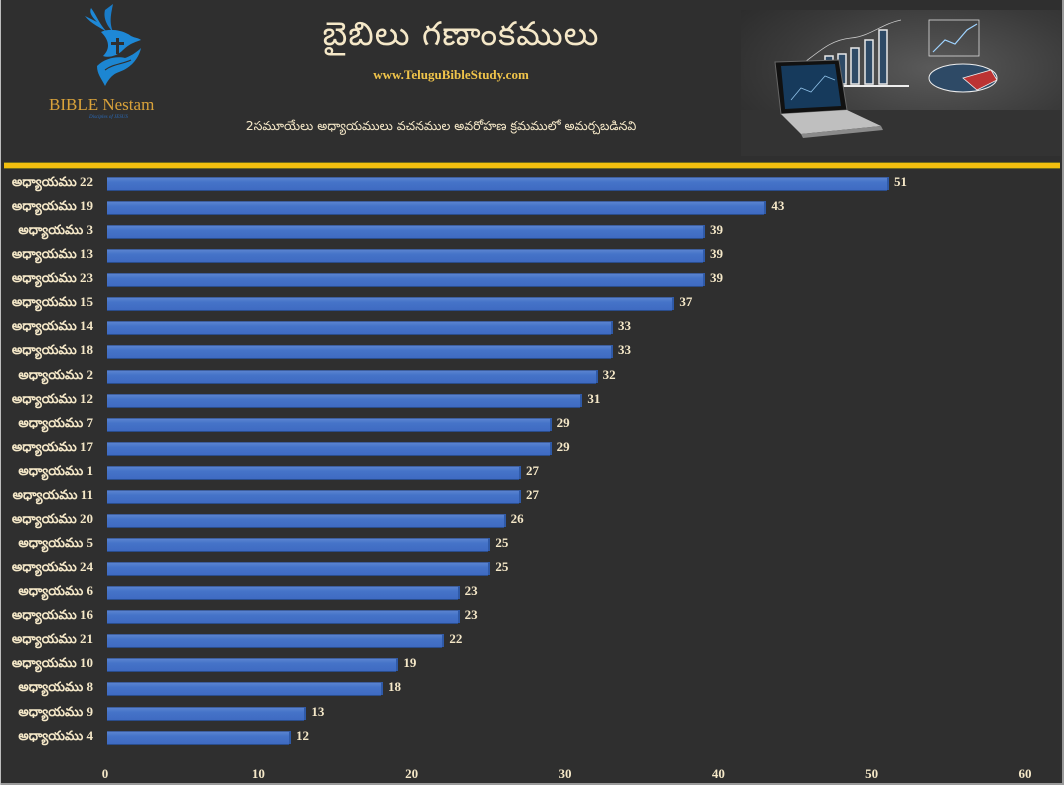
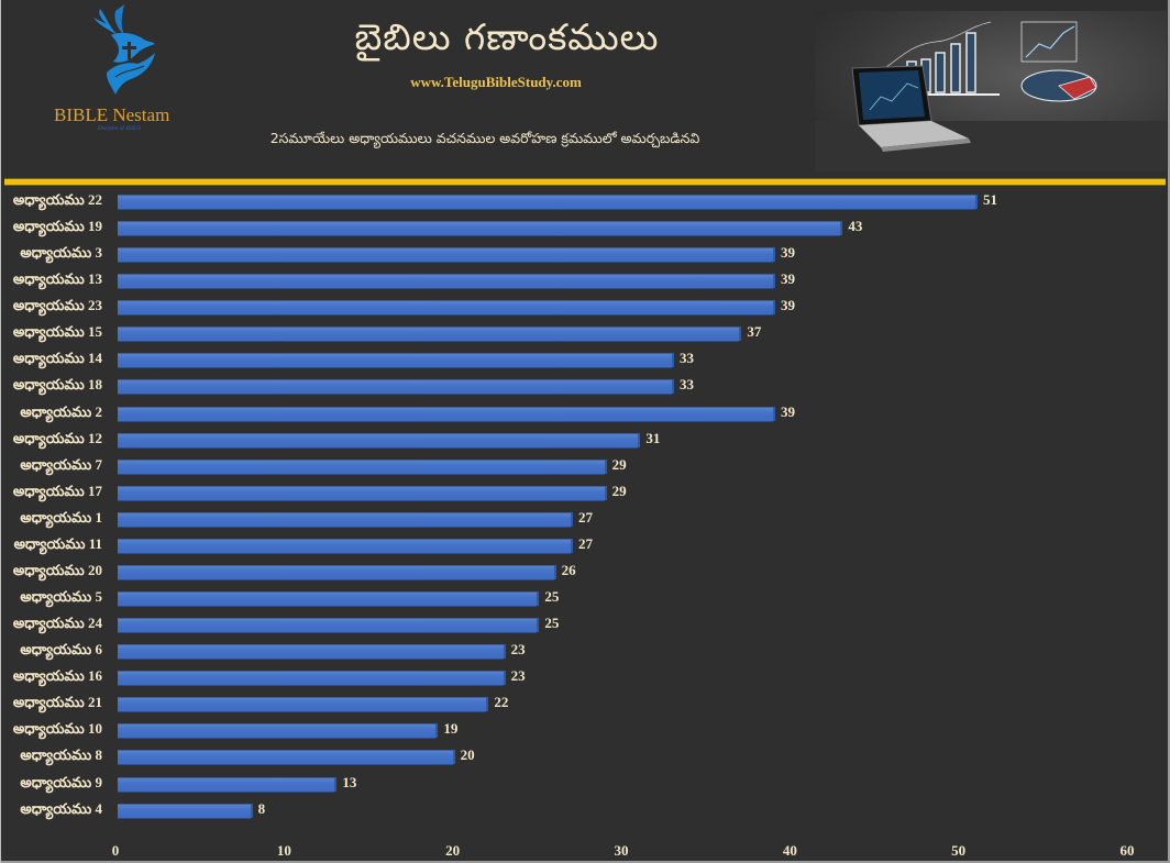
అధ్యాయము 2: 32 -> 39
అధ్యాయము 8: 18 -> 20
అధ్యాయము 4: 12 -> 8
